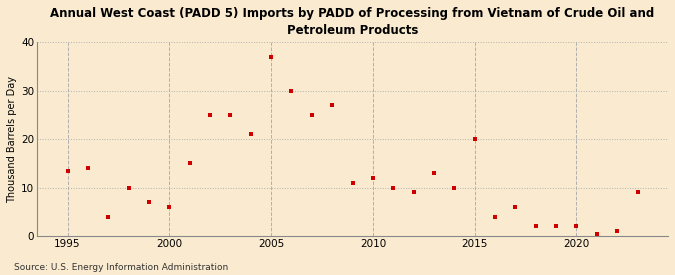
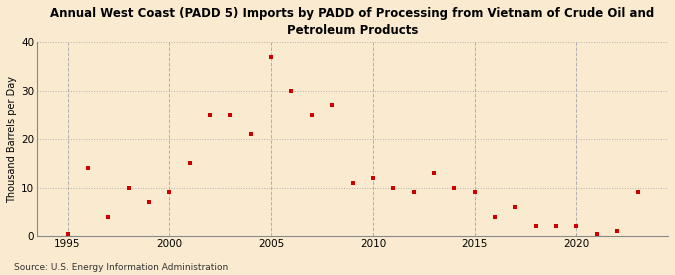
1995: 13.5 -> 0.5
2000: 6.0 -> 9.0
2015: 20.0 -> 9.0
